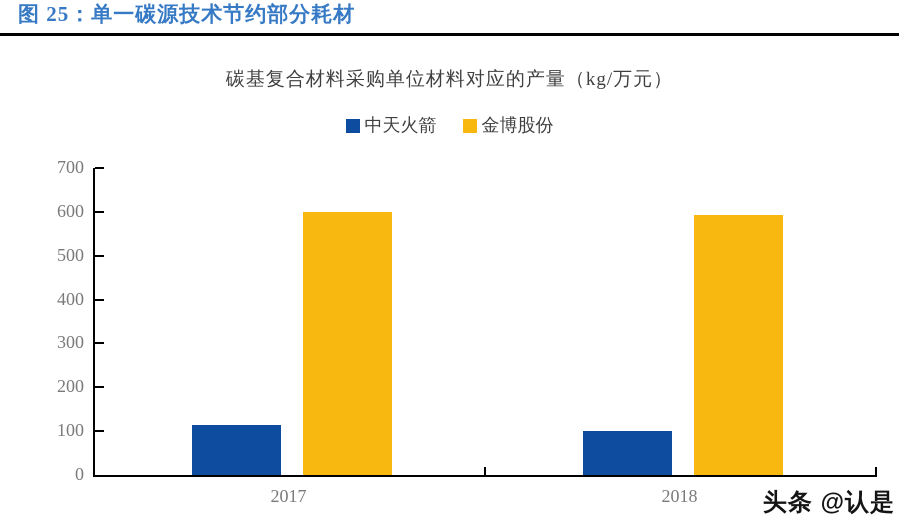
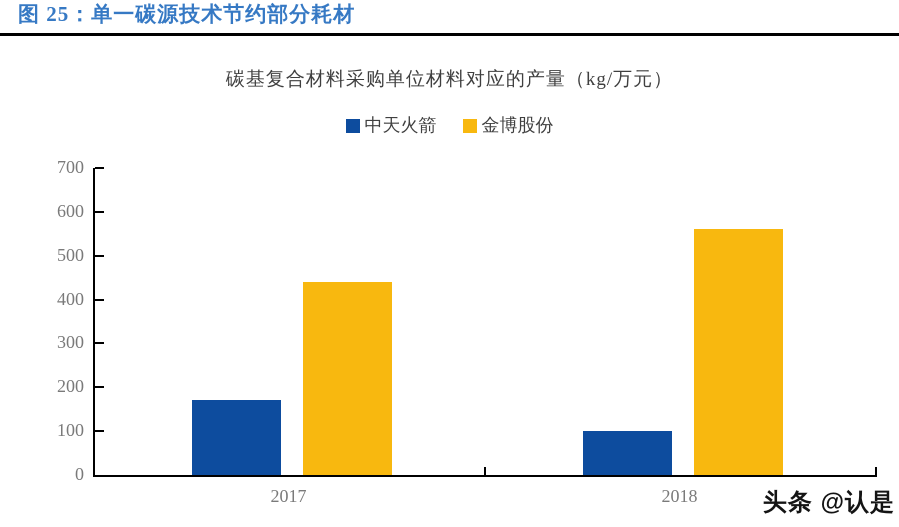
中天火箭/2017: 110 -> 170
金博股份/2017: 600 -> 440
金博股份/2018: 590 -> 560
